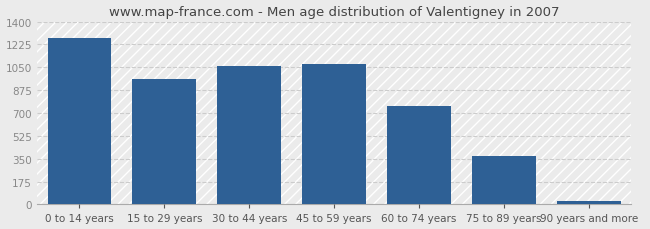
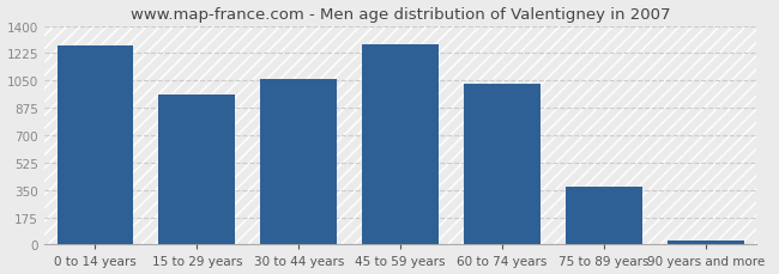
45 to 59 years: 1080 -> 1280
60 to 74 years: 760 -> 1030
